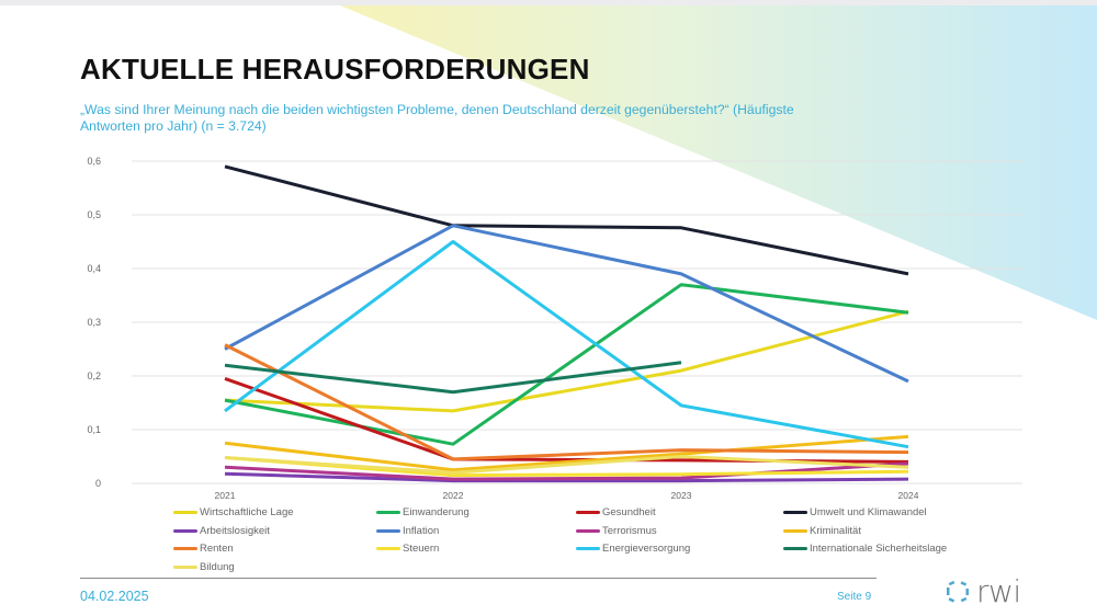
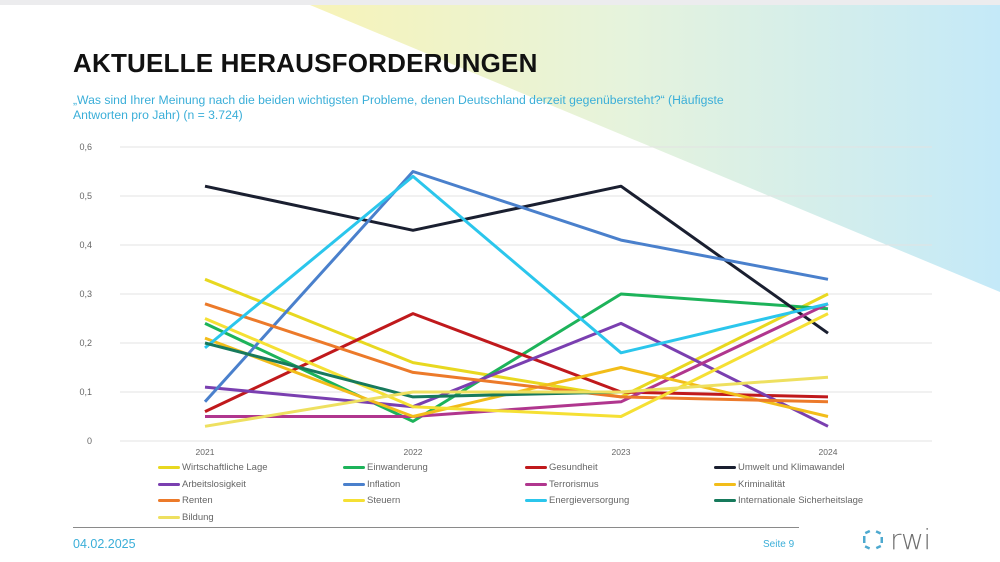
Wirtschaftliche Lage/2021: 0,15 -> 0,33
Einwanderung/2021: 0,15 -> 0,24
Gesundheit/2021: 0,20 -> 0,06
Umwelt und Klimawandel/2021: 0,59 -> 0,52
Arbeitslosigkeit/2021: 0,02 -> 0,11
Inflation/2021: 0,25 -> 0,08
Terrorismus/2021: 0,03 -> 0,05
Kriminalität/2021: 0,07 -> 0,21
Renten/2021: 0,26 -> 0,28
Steuern/2021: 0,05 -> 0,25
Energieversorgung/2021: 0,14 -> 0,19
Internationale Sicherheitslage/2021: 0,22 -> 0,20
Bildung/2021: 0,05 -> 0,03
Wirtschaftliche Lage/2022: 0,14 -> 0,16
Einwanderung/2022: 0,07 -> 0,04
Gesundheit/2022: 0,04 -> 0,26
Umwelt und Klimawandel/2022: 0,48 -> 0,43
Arbeitslosigkeit/2022: 0,01 -> 0,07
Inflation/2022: 0,48 -> 0,55
Terrorismus/2022: 0,01 -> 0,05
Kriminalität/2022: 0,03 -> 0,05
Renten/2022: 0,04 -> 0,14
Steuern/2022: 0,01 -> 0,07
Energieversorgung/2022: 0,45 -> 0,54
Internationale Sicherheitslage/2022: 0,17 -> 0,09
Bildung/2022: 0,02 -> 0,10
Wirtschaftliche Lage/2023: 0,21 -> 0,09
Einwanderung/2023: 0,37 -> 0,30
Gesundheit/2023: 0,04 -> 0,10
Umwelt und Klimawandel/2023: 0,48 -> 0,52
Arbeitslosigkeit/2023: 0,01 -> 0,24
Inflation/2023: 0,39 -> 0,41
Terrorismus/2023: 0,01 -> 0,08
Kriminalität/2023: 0,06 -> 0,15
Renten/2023: 0,06 -> 0,09
Steuern/2023: 0,02 -> 0,05
Energieversorgung/2023: 0,14 -> 0,18
Internationale Sicherheitslage/2023: 0,23 -> 0,10
Bildung/2023: 0,05 -> 0,10
Wirtschaftliche Lage/2024: 0,32 -> 0,30
Einwanderung/2024: 0,32 -> 0,27
Gesundheit/2024: 0,04 -> 0,09
Umwelt und Klimawandel/2024: 0,39 -> 0,22
Arbeitslosigkeit/2024: 0,01 -> 0,03
Inflation/2024: 0,19 -> 0,33
Terrorismus/2024: 0,04 -> 0,28
Kriminalität/2024: 0,09 -> 0,05
Renten/2024: 0,06 -> 0,08
Steuern/2024: 0,02 -> 0,26
Energieversorgung/2024: 0,07 -> 0,28
Bildung/2024: 0,03 -> 0,13
